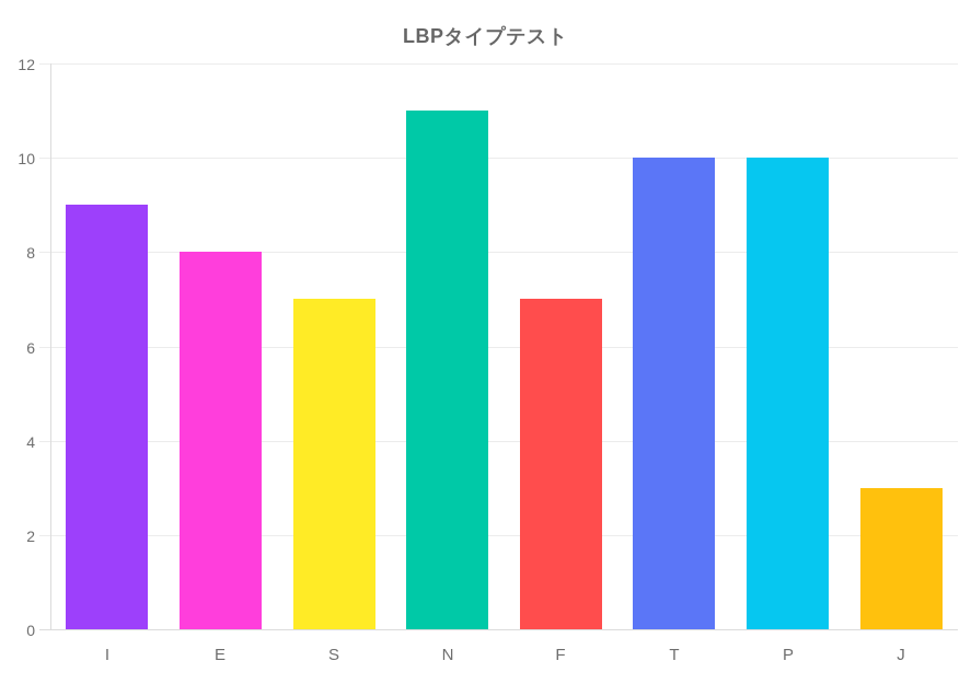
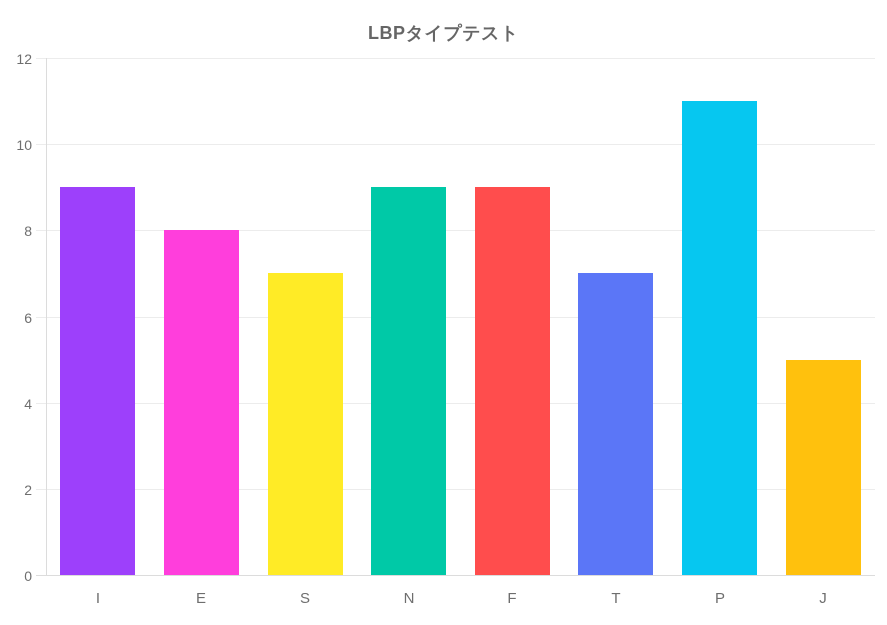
N: 11 -> 9
F: 7 -> 9
T: 10 -> 7
P: 10 -> 11
J: 3 -> 5
